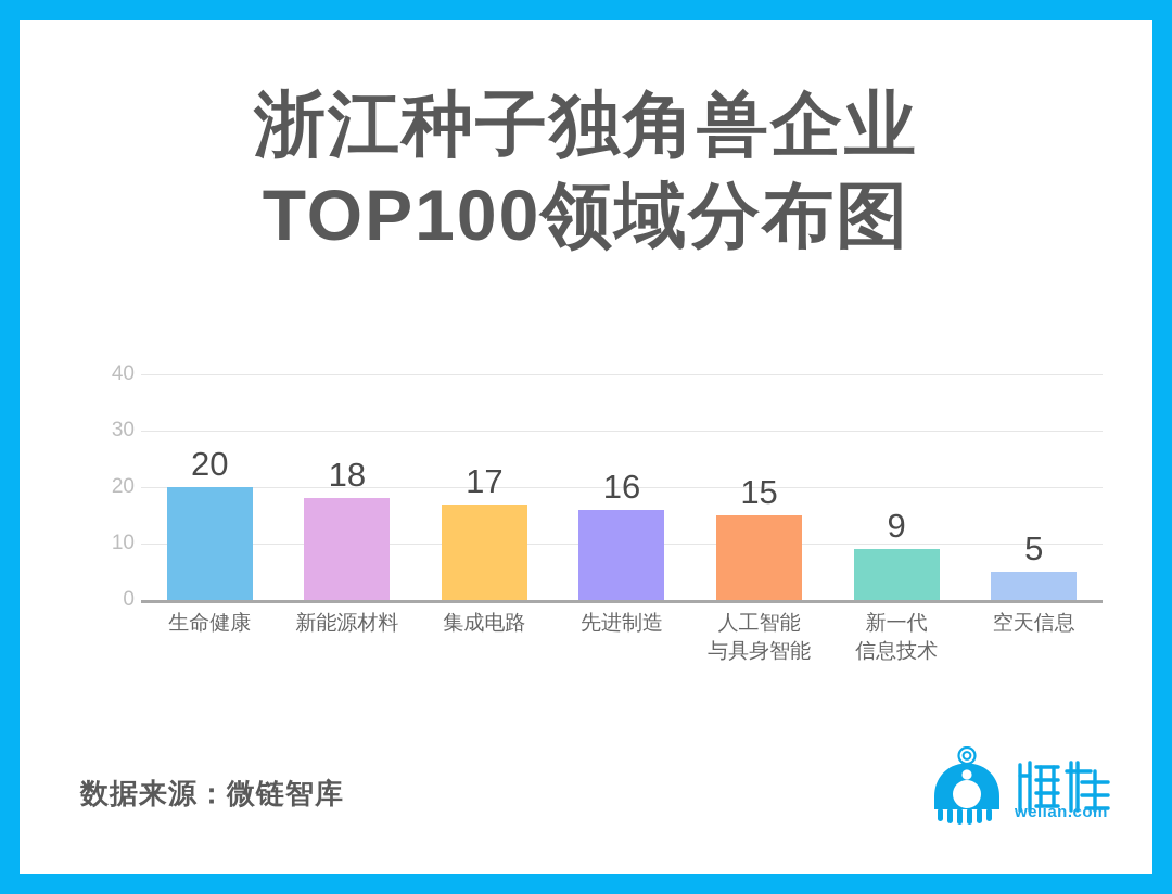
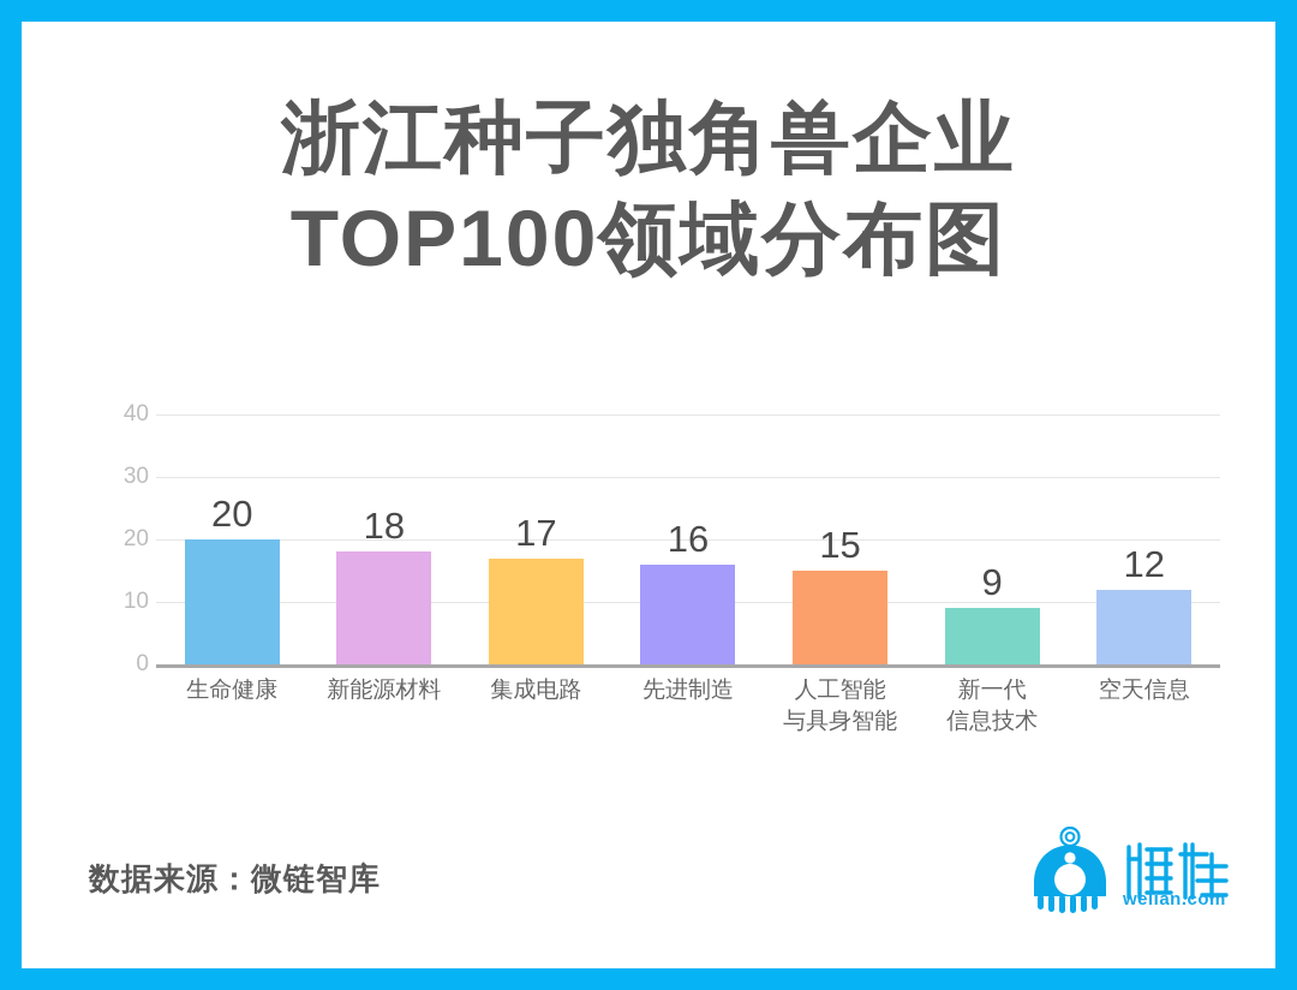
空天信息: 5 -> 12
